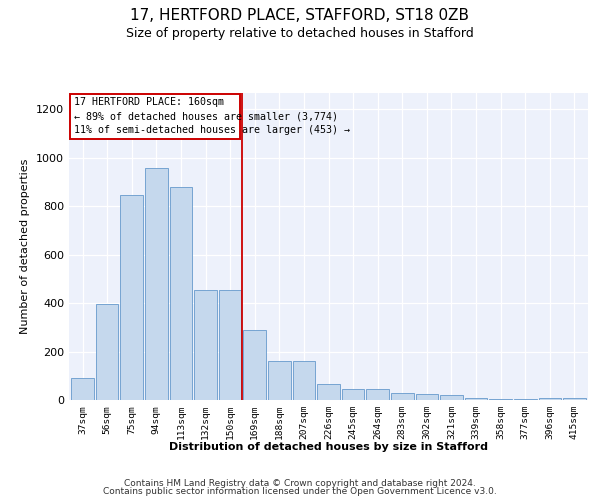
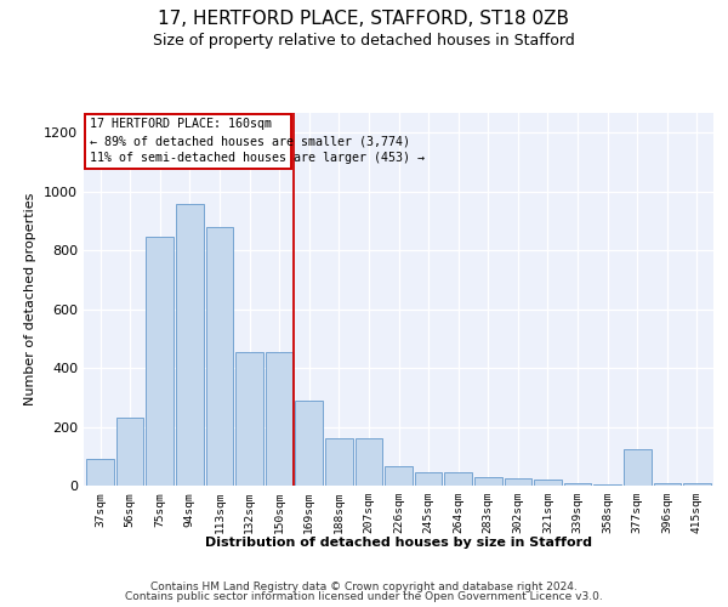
56sqm: 395 -> 230
377sqm: 5 -> 125
